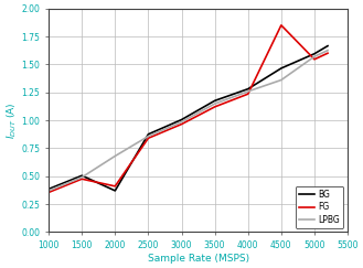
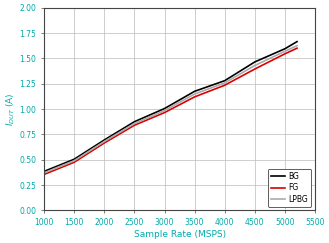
BG/2000: 0.37 -> 0.69
FG/2000: 0.41 -> 0.67
FG/4500: 1.85 -> 1.40
LPBG/4500: 1.36 -> 1.43
